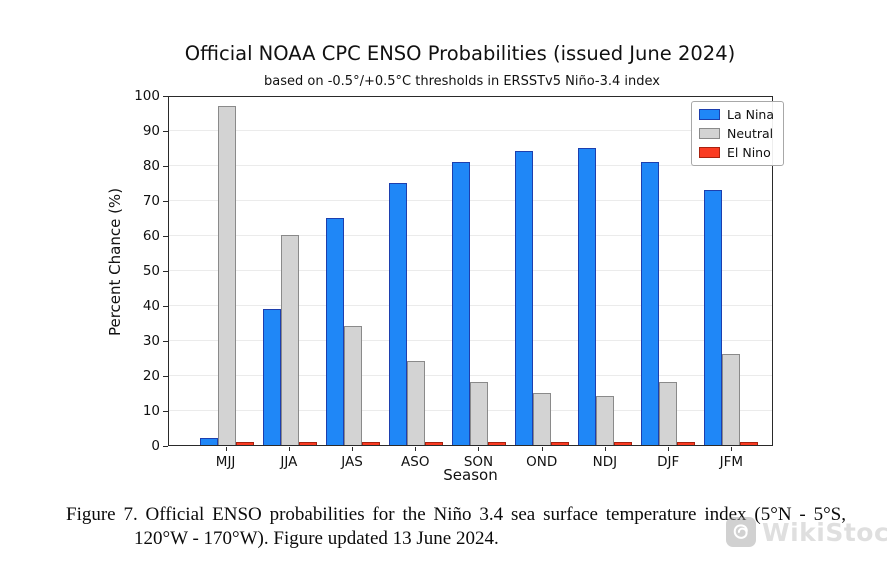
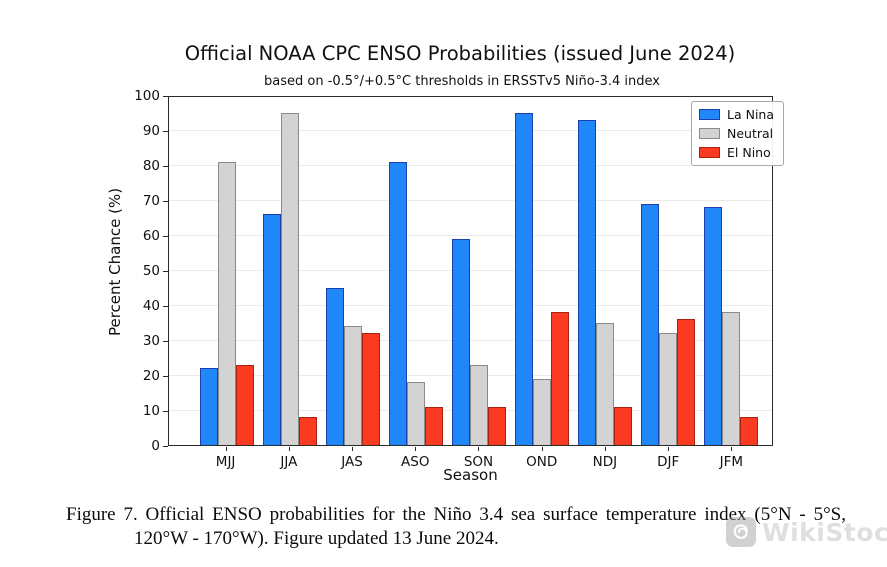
La Nina/MJJ: 2 -> 22
Neutral/MJJ: 97 -> 81
El Nino/MJJ: 1 -> 23
La Nina/JJA: 39 -> 66
Neutral/JJA: 60 -> 95
El Nino/JJA: 1 -> 8
La Nina/JAS: 65 -> 45
El Nino/JAS: 1 -> 32
La Nina/ASO: 75 -> 81
Neutral/ASO: 24 -> 18
El Nino/ASO: 1 -> 11
La Nina/SON: 81 -> 59
Neutral/SON: 18 -> 23
El Nino/SON: 1 -> 11
La Nina/OND: 84 -> 95
Neutral/OND: 15 -> 19
El Nino/OND: 1 -> 38
La Nina/NDJ: 85 -> 93
Neutral/NDJ: 14 -> 35
El Nino/NDJ: 1 -> 11
La Nina/DJF: 81 -> 69
Neutral/DJF: 18 -> 32
El Nino/DJF: 1 -> 36
La Nina/JFM: 73 -> 68
Neutral/JFM: 26 -> 38
El Nino/JFM: 1 -> 8
